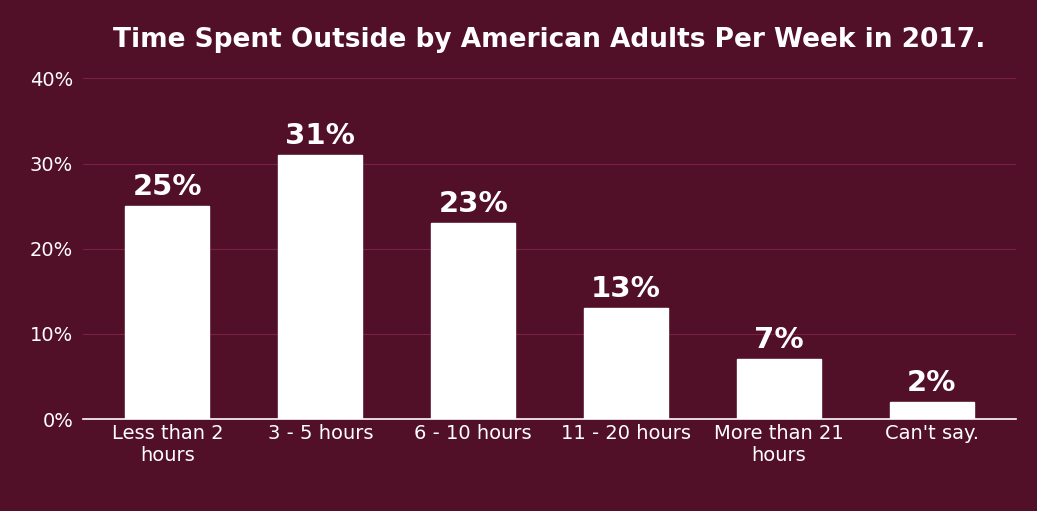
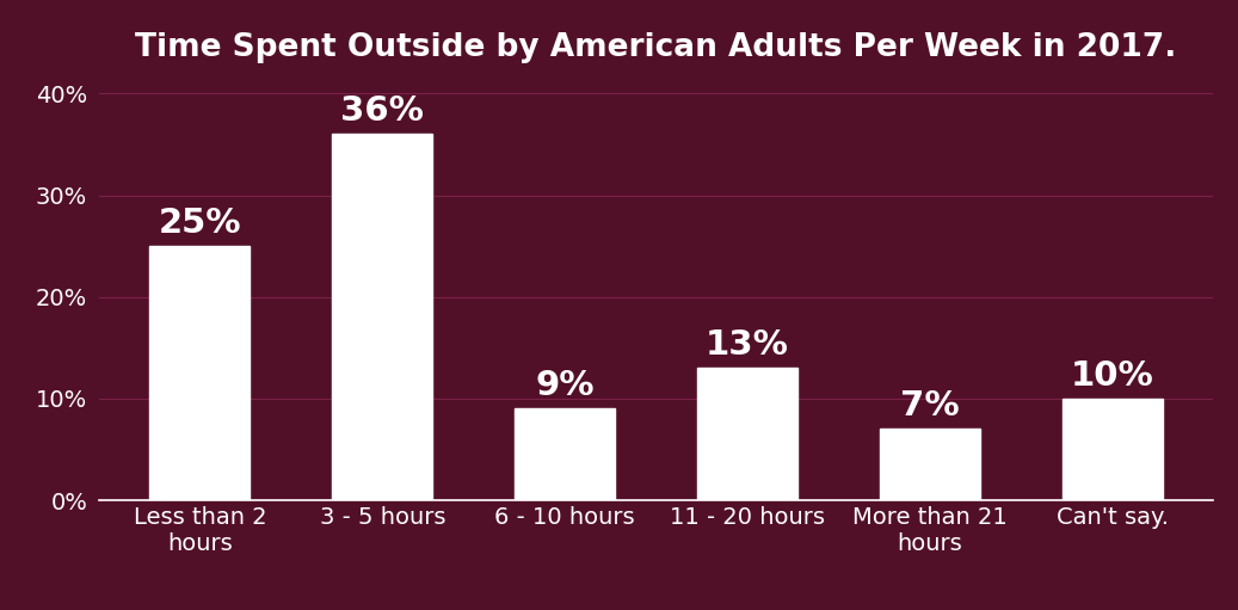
3 - 5 hours: 31% -> 36%
6 - 10 hours: 23% -> 9%
Can't say.: 2% -> 10%
